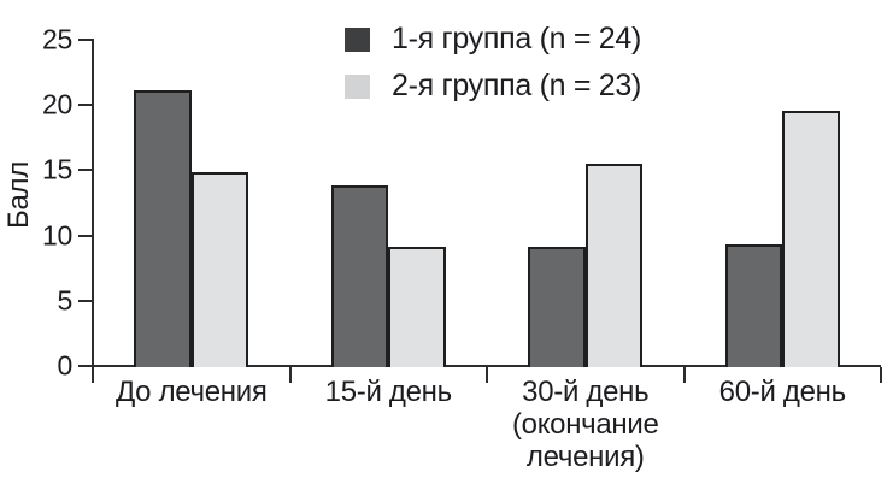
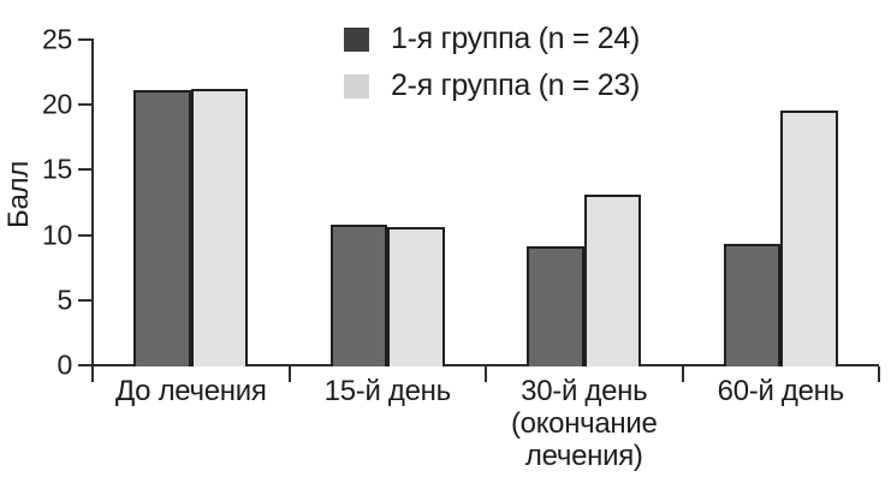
2-я группа (n = 23)/До лечения: 14.8 -> 21.1
1-я группа (n = 24)/15-й день: 13.7 -> 10.7
2-я группа (n = 23)/15-й день: 9.0 -> 10.5
2-я группа (n = 23)/30-й день (окончание лечения): 15.4 -> 13.0
